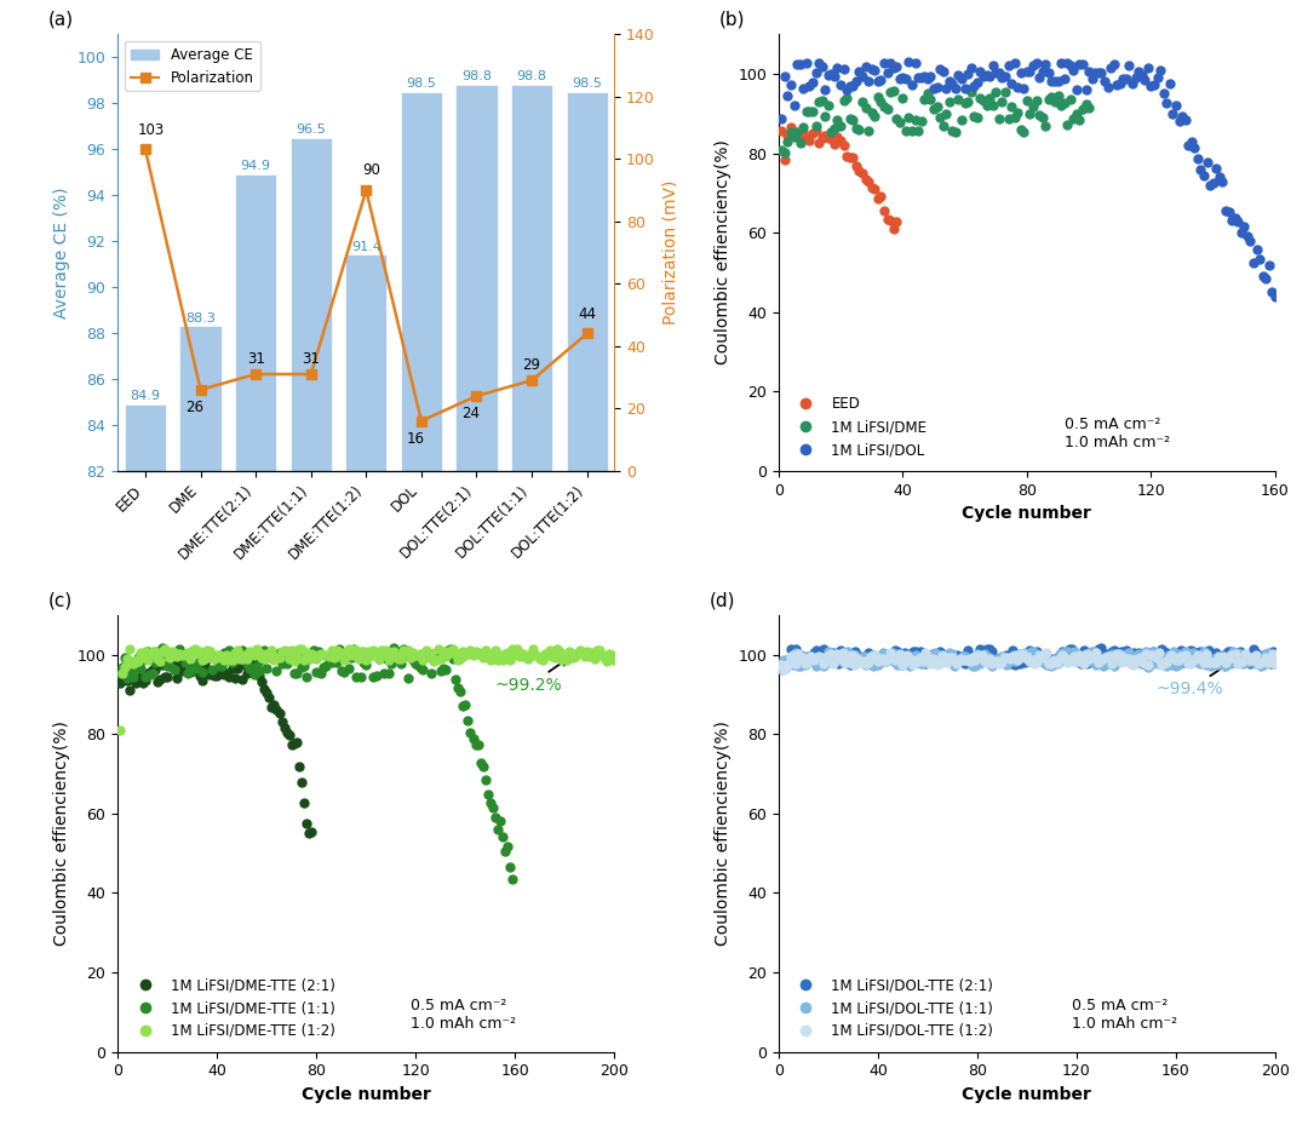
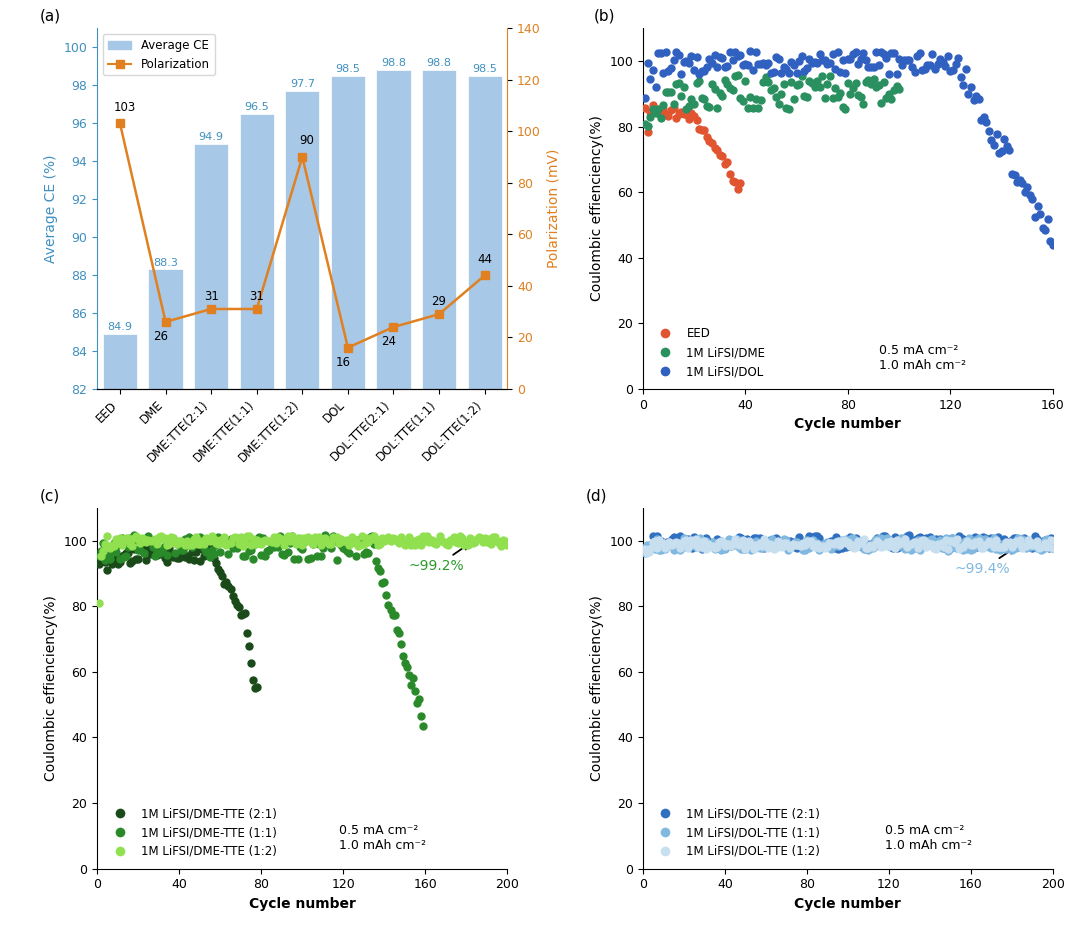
Average CE/DME:TTE(1:2): 91.4 -> 97.7
